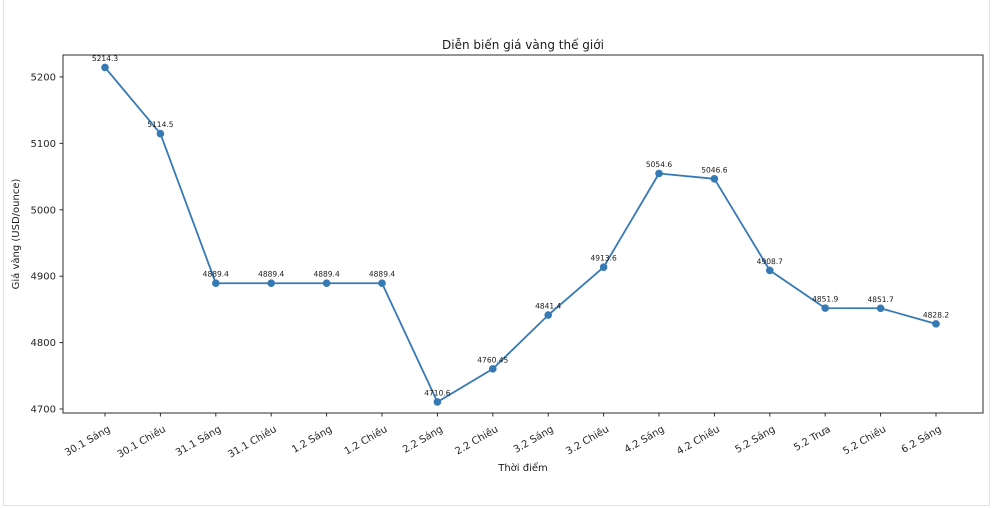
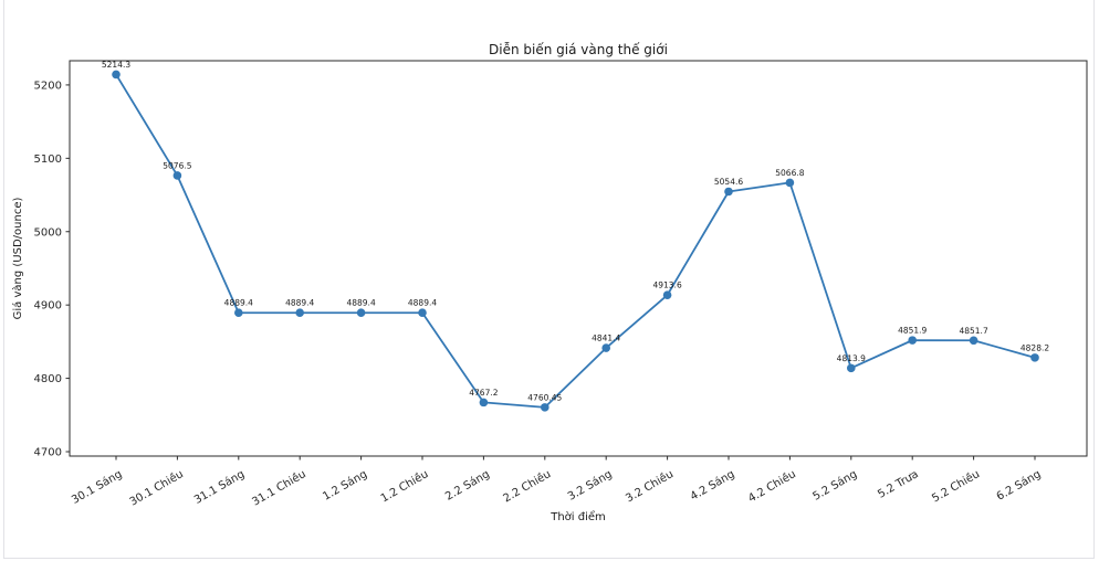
30.1 Chiều: 5114.5 -> 5076.5
2.2 Sáng: 4710.6 -> 4767.2
4.2 Chiều: 5046.6 -> 5066.8
5.2 Sáng: 4908.7 -> 4813.9
